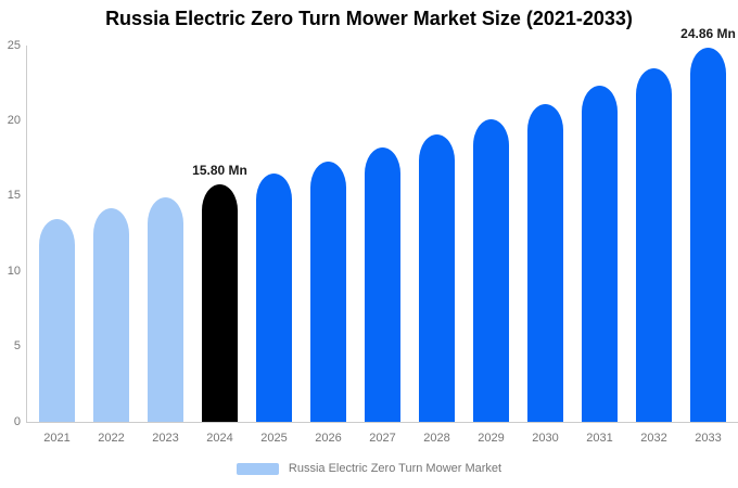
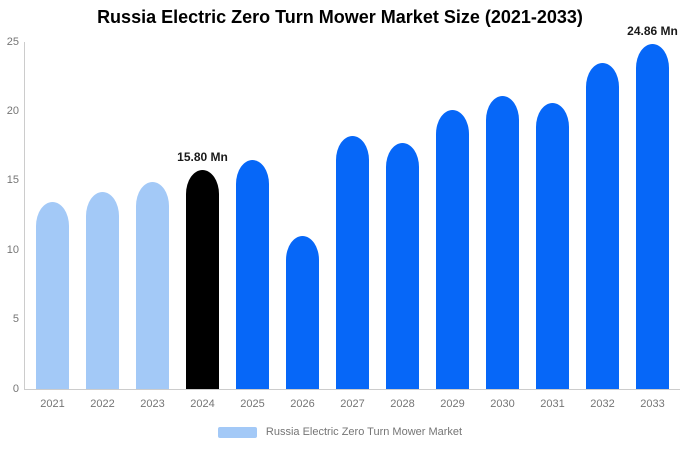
2026: 17.3 -> 11.0
2028: 19.1 -> 17.7
2031: 22.3 -> 20.6
